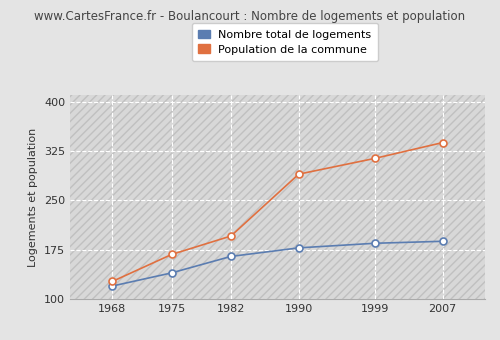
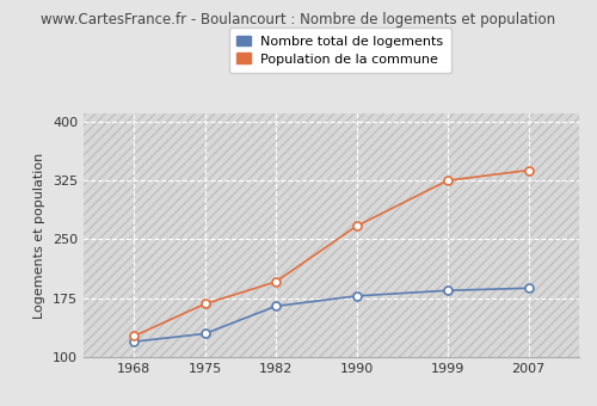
Nombre total de logements/1975: 140 -> 130
Population de la commune/1990: 290 -> 267
Population de la commune/1999: 314 -> 325
